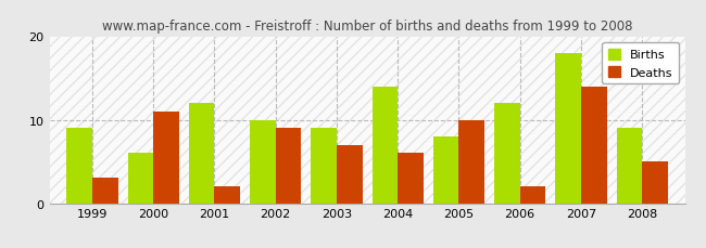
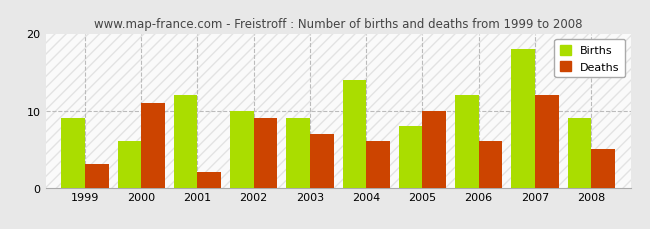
Deaths/2006: 2 -> 6
Deaths/2007: 14 -> 12
